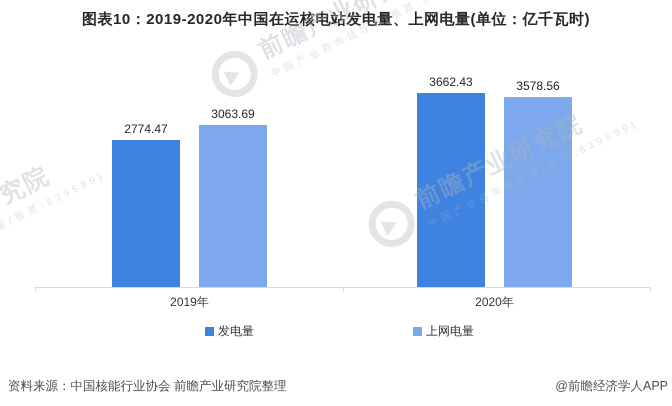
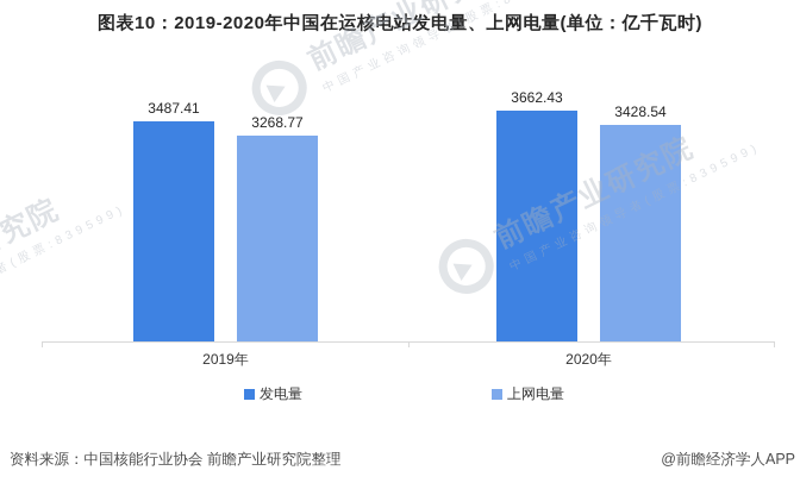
发电量/2019年: 2774.47 -> 3487.41
上网电量/2019年: 3063.69 -> 3268.77
上网电量/2020年: 3578.56 -> 3428.54
